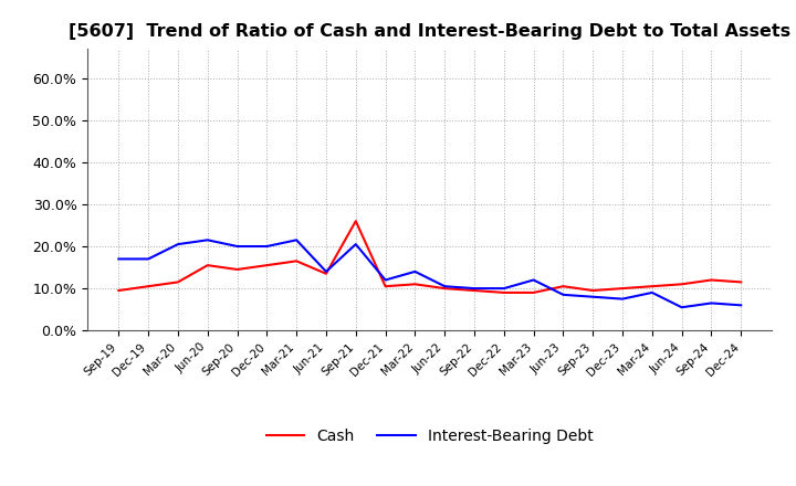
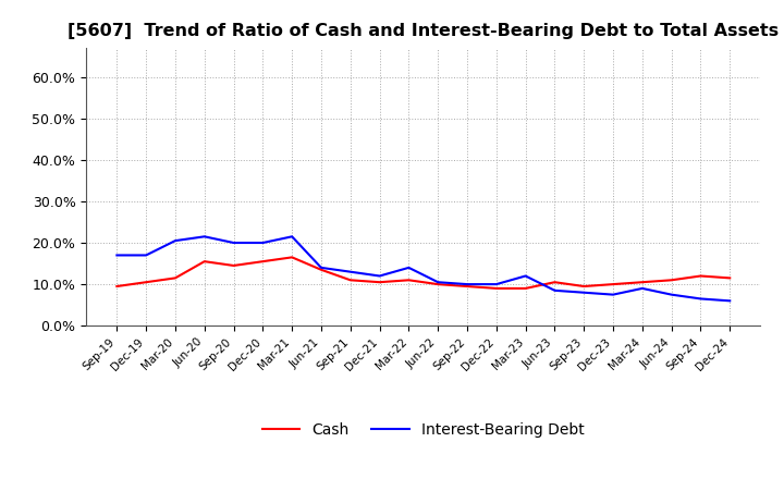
Cash/Sep-21: 26.0% -> 11.0%
Interest-Bearing Debt/Sep-21: 20.5% -> 13.0%
Interest-Bearing Debt/Jun-24: 5.5% -> 7.5%
